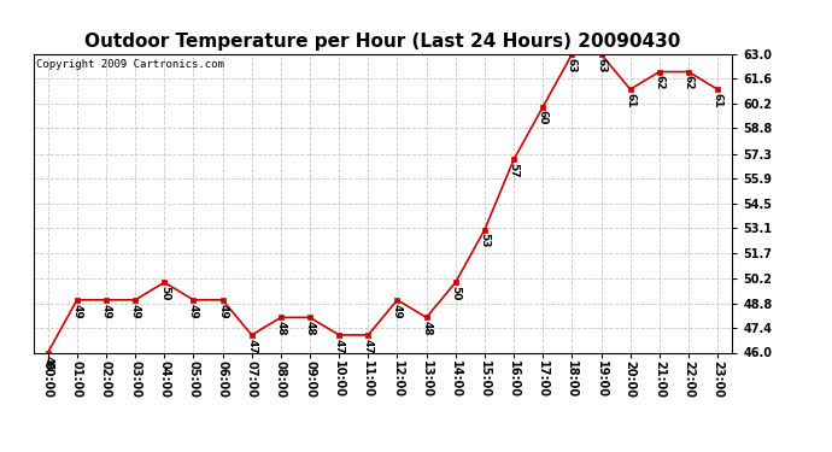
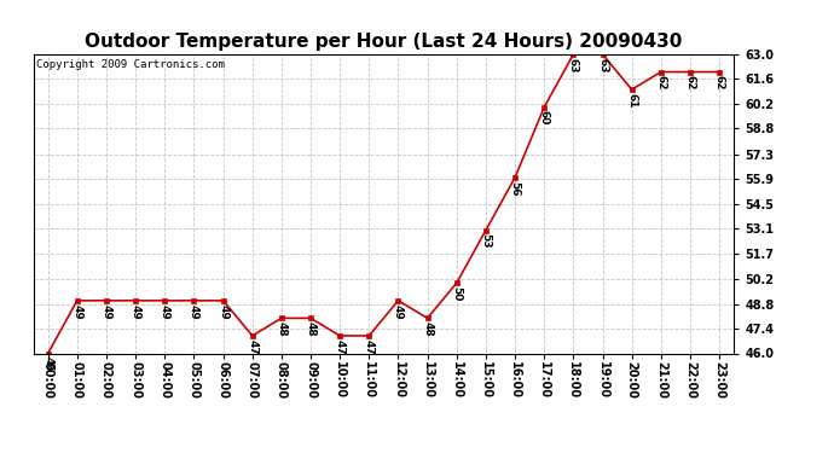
04:00: 50 -> 49
16:00: 57 -> 56
23:00: 61 -> 62
